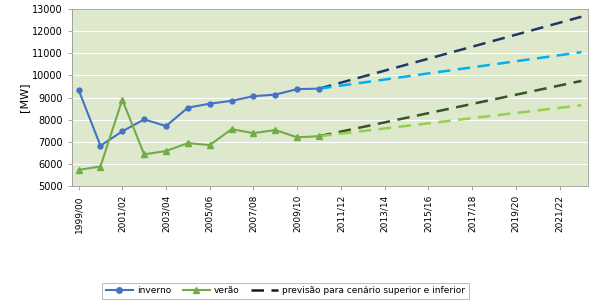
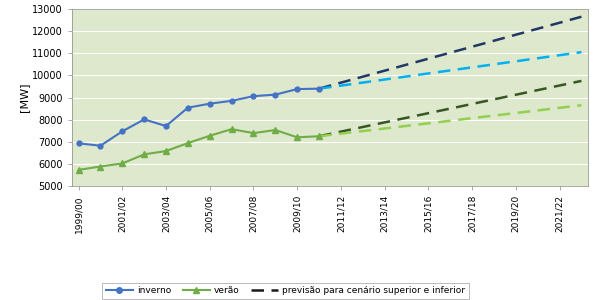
inverno/1999/00: 9350 -> 6930
verão/2001/02: 8900 -> 6020
verão/2005/06: 6850 -> 7270
